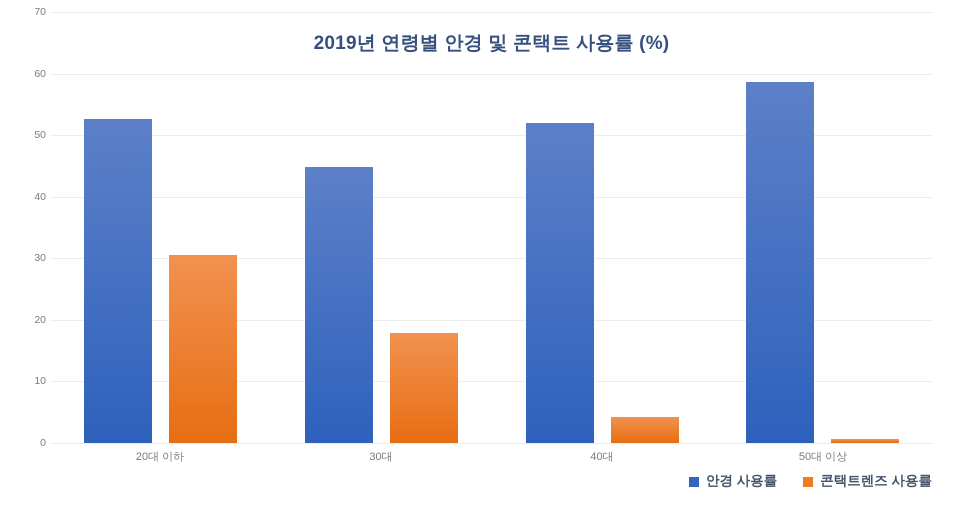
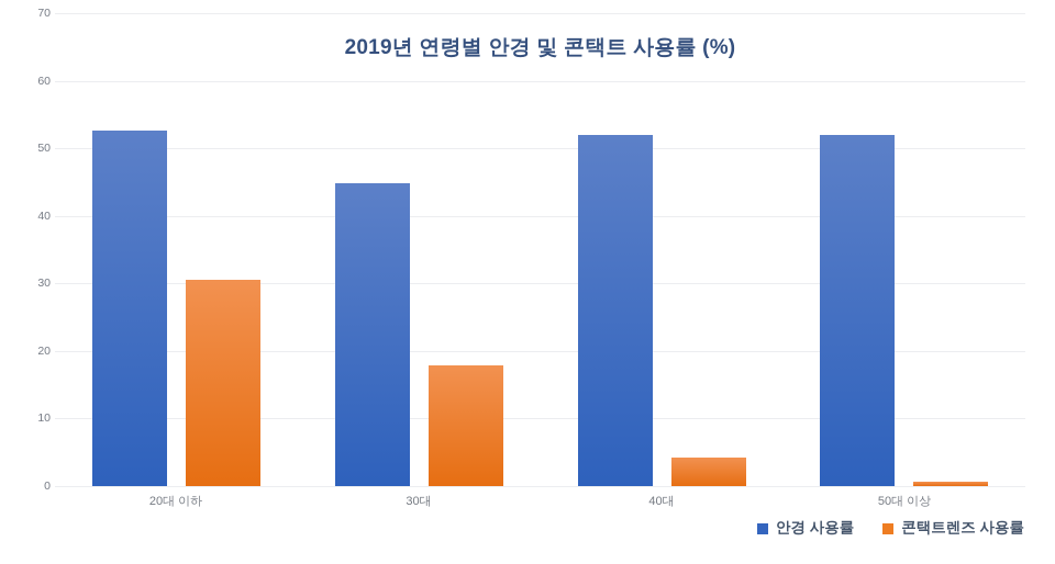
안경 사용률/50대 이상: 59 -> 52
